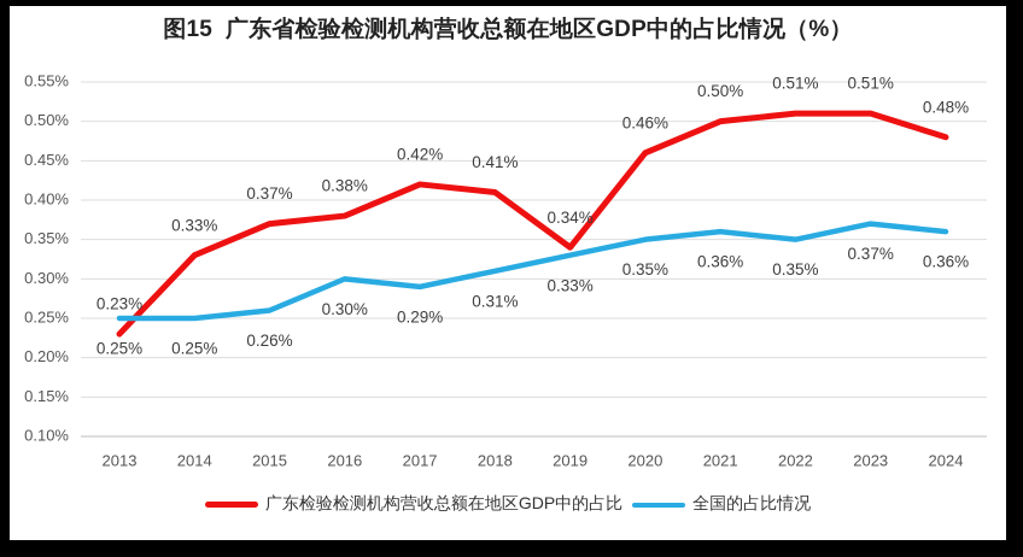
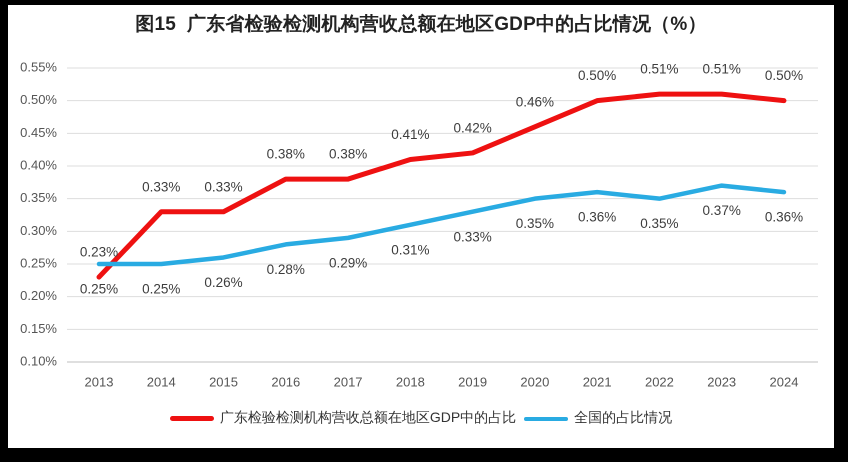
广东检验检测机构营收总额在地区GDP中的占比/2015: 0.37% -> 0.33%
全国的占比情况/2016: 0.30% -> 0.28%
广东检验检测机构营收总额在地区GDP中的占比/2017: 0.42% -> 0.38%
广东检验检测机构营收总额在地区GDP中的占比/2019: 0.34% -> 0.42%
广东检验检测机构营收总额在地区GDP中的占比/2024: 0.48% -> 0.50%
